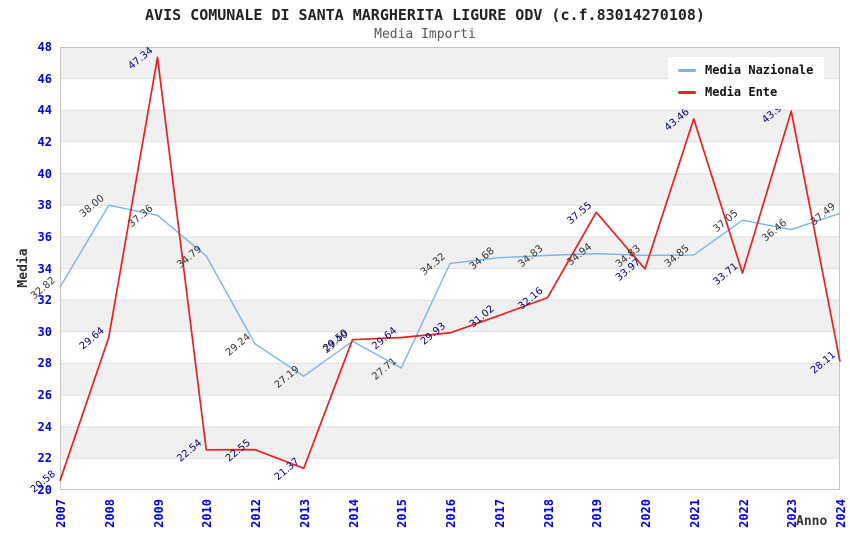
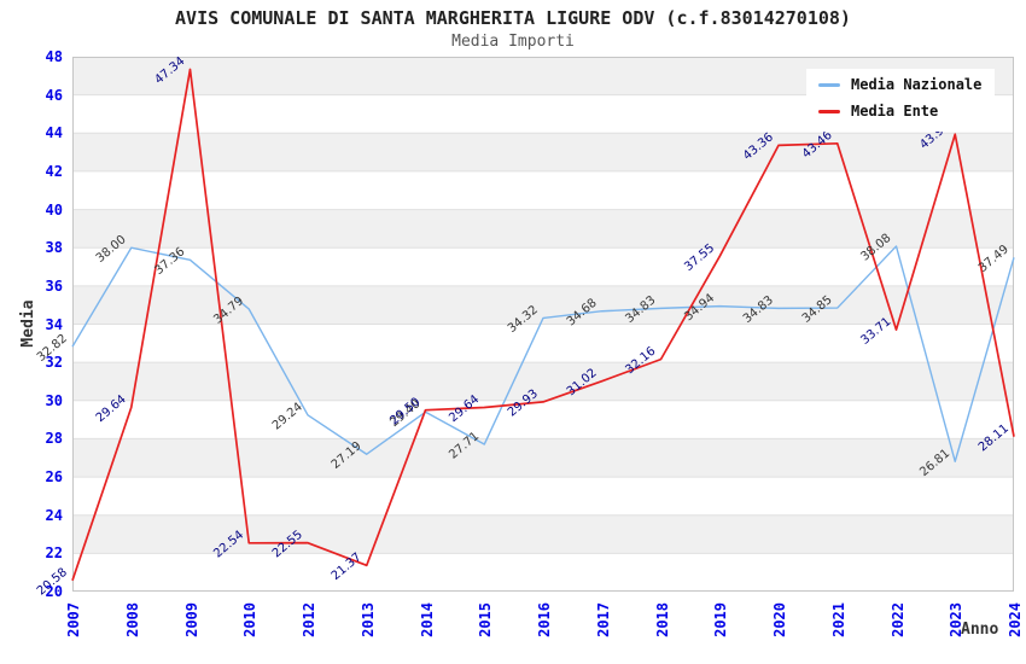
Media Ente/2020: 33.97 -> 43.36
Media Nazionale/2022: 37.05 -> 38.08
Media Nazionale/2023: 36.46 -> 26.81
